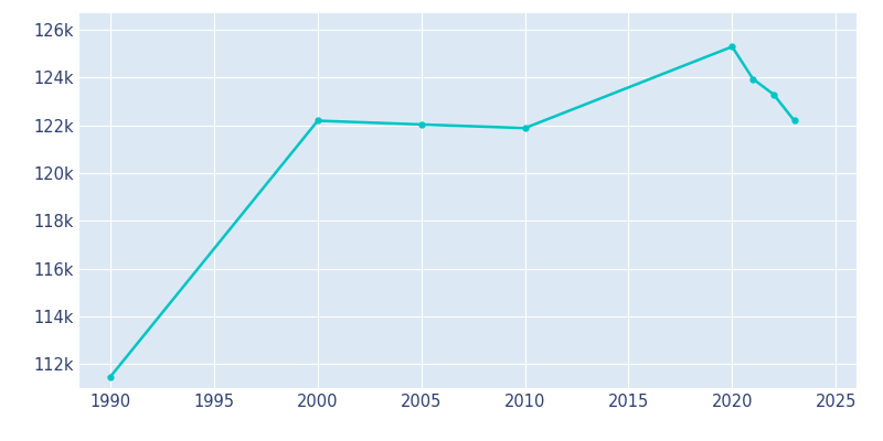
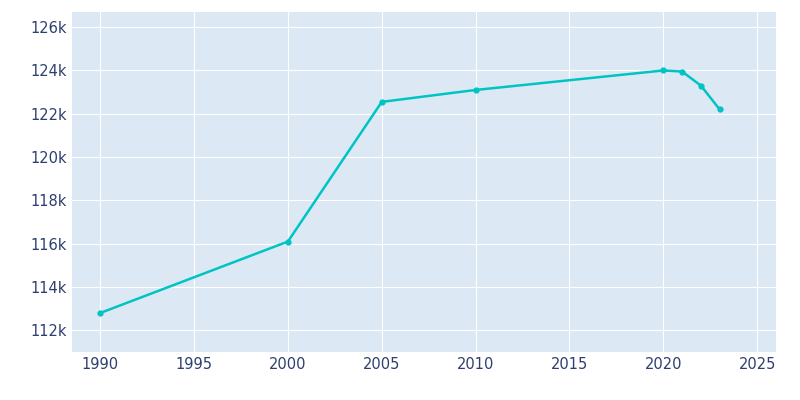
1990: 111.48k -> 112.80k
2000: 122.20k -> 116.10k
2005: 122.04k -> 122.55k
2010: 121.89k -> 123.10k
2020: 125.30k -> 124.00k
